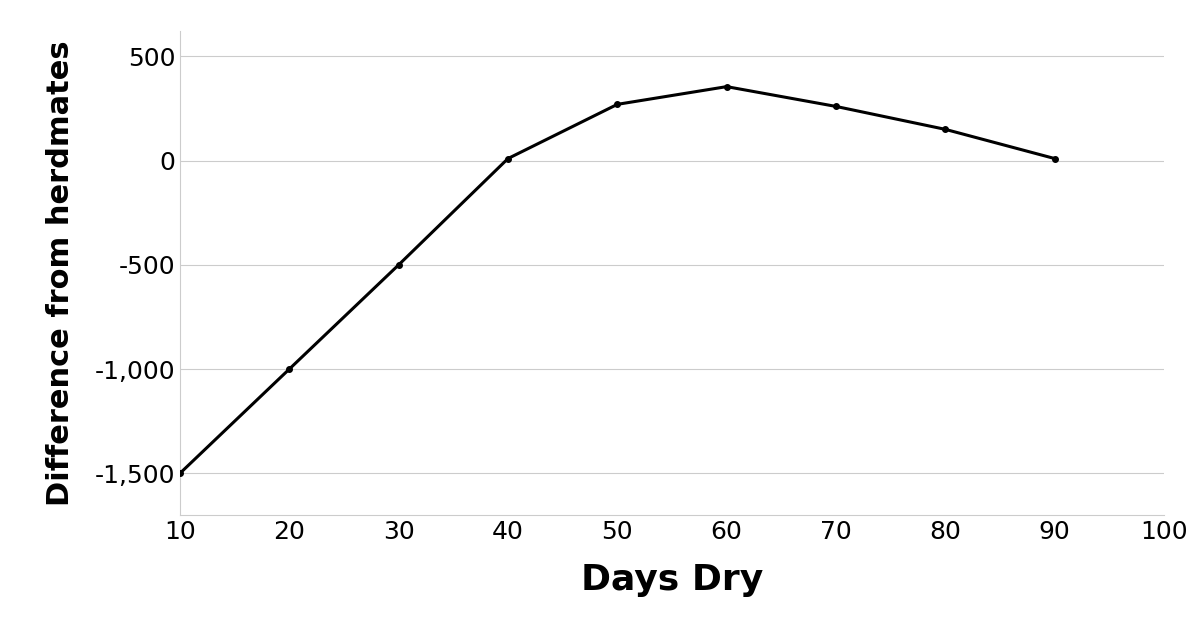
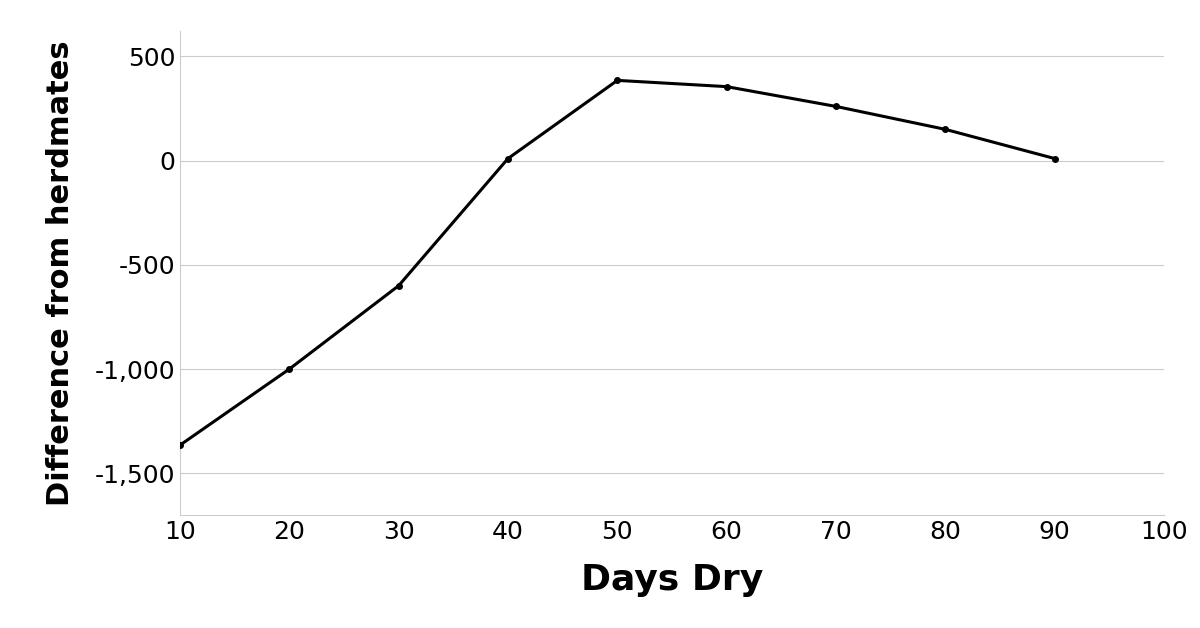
10: -1,500 -> -1,365
30: -500 -> -600
50: 270 -> 385
